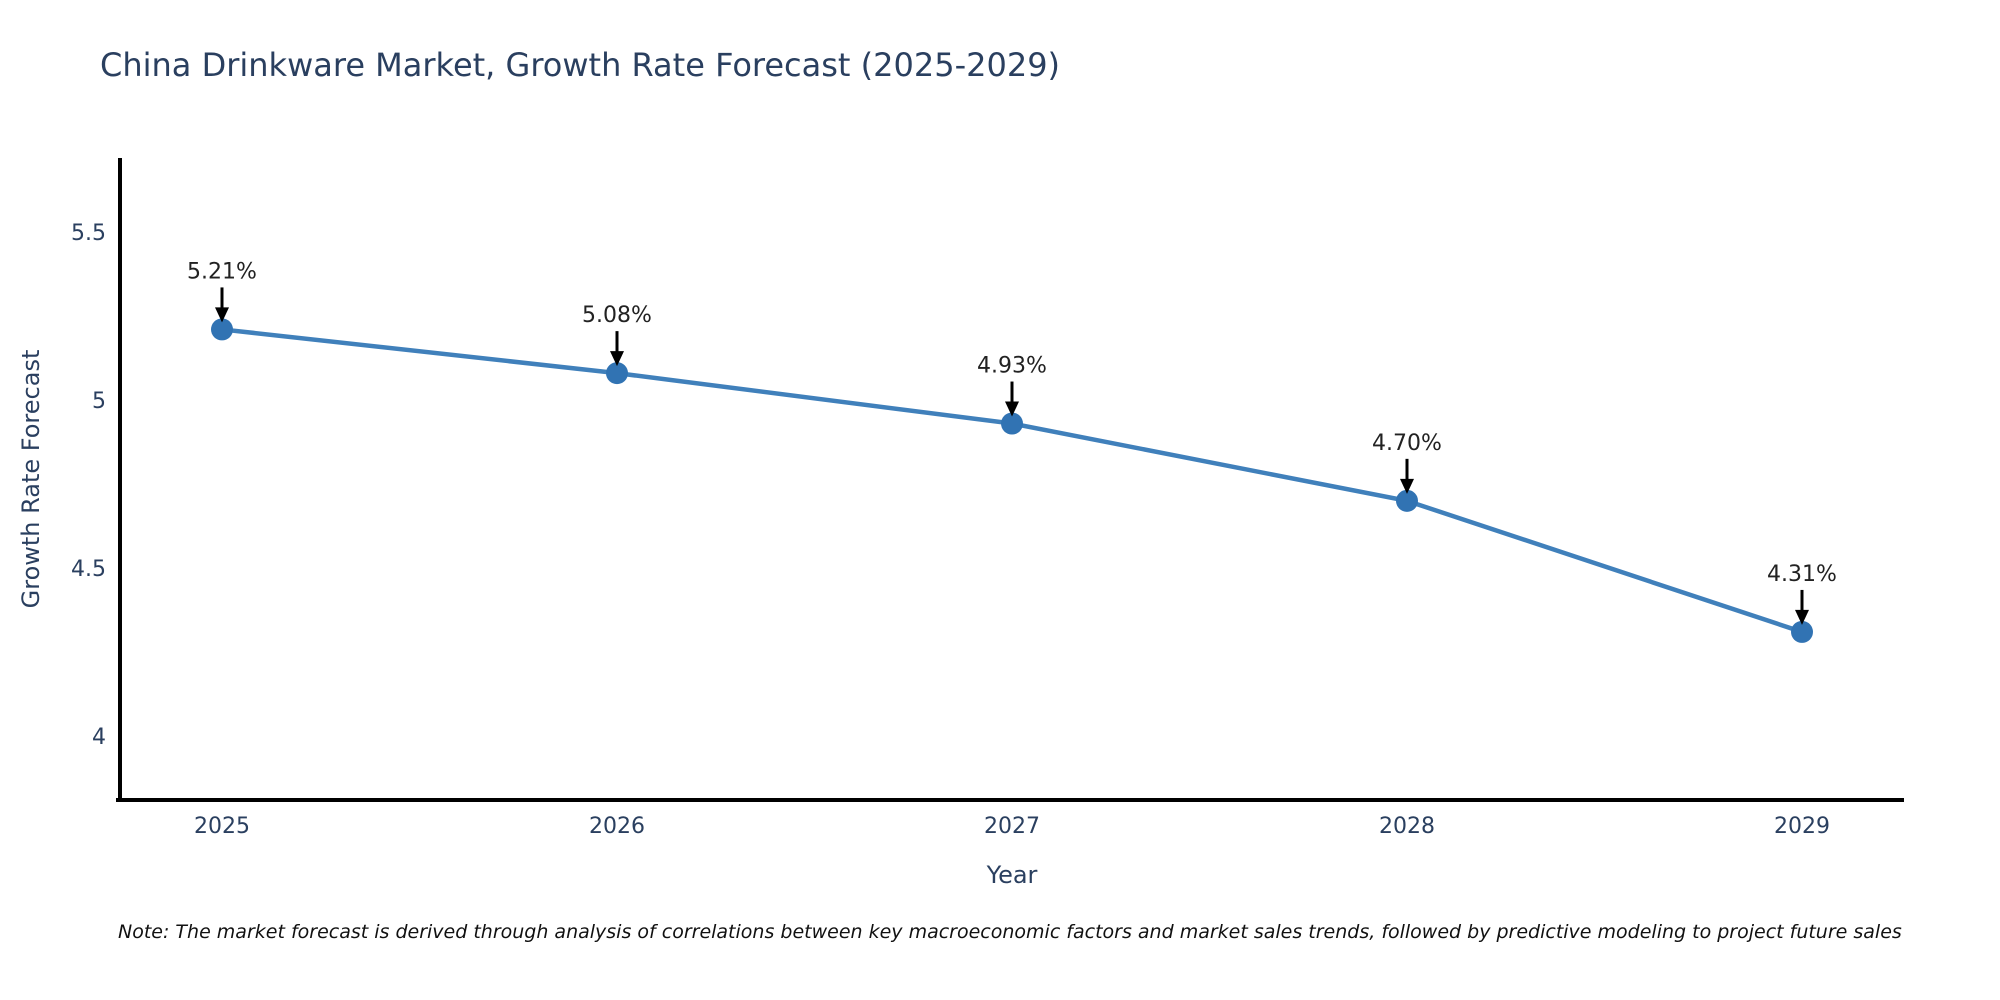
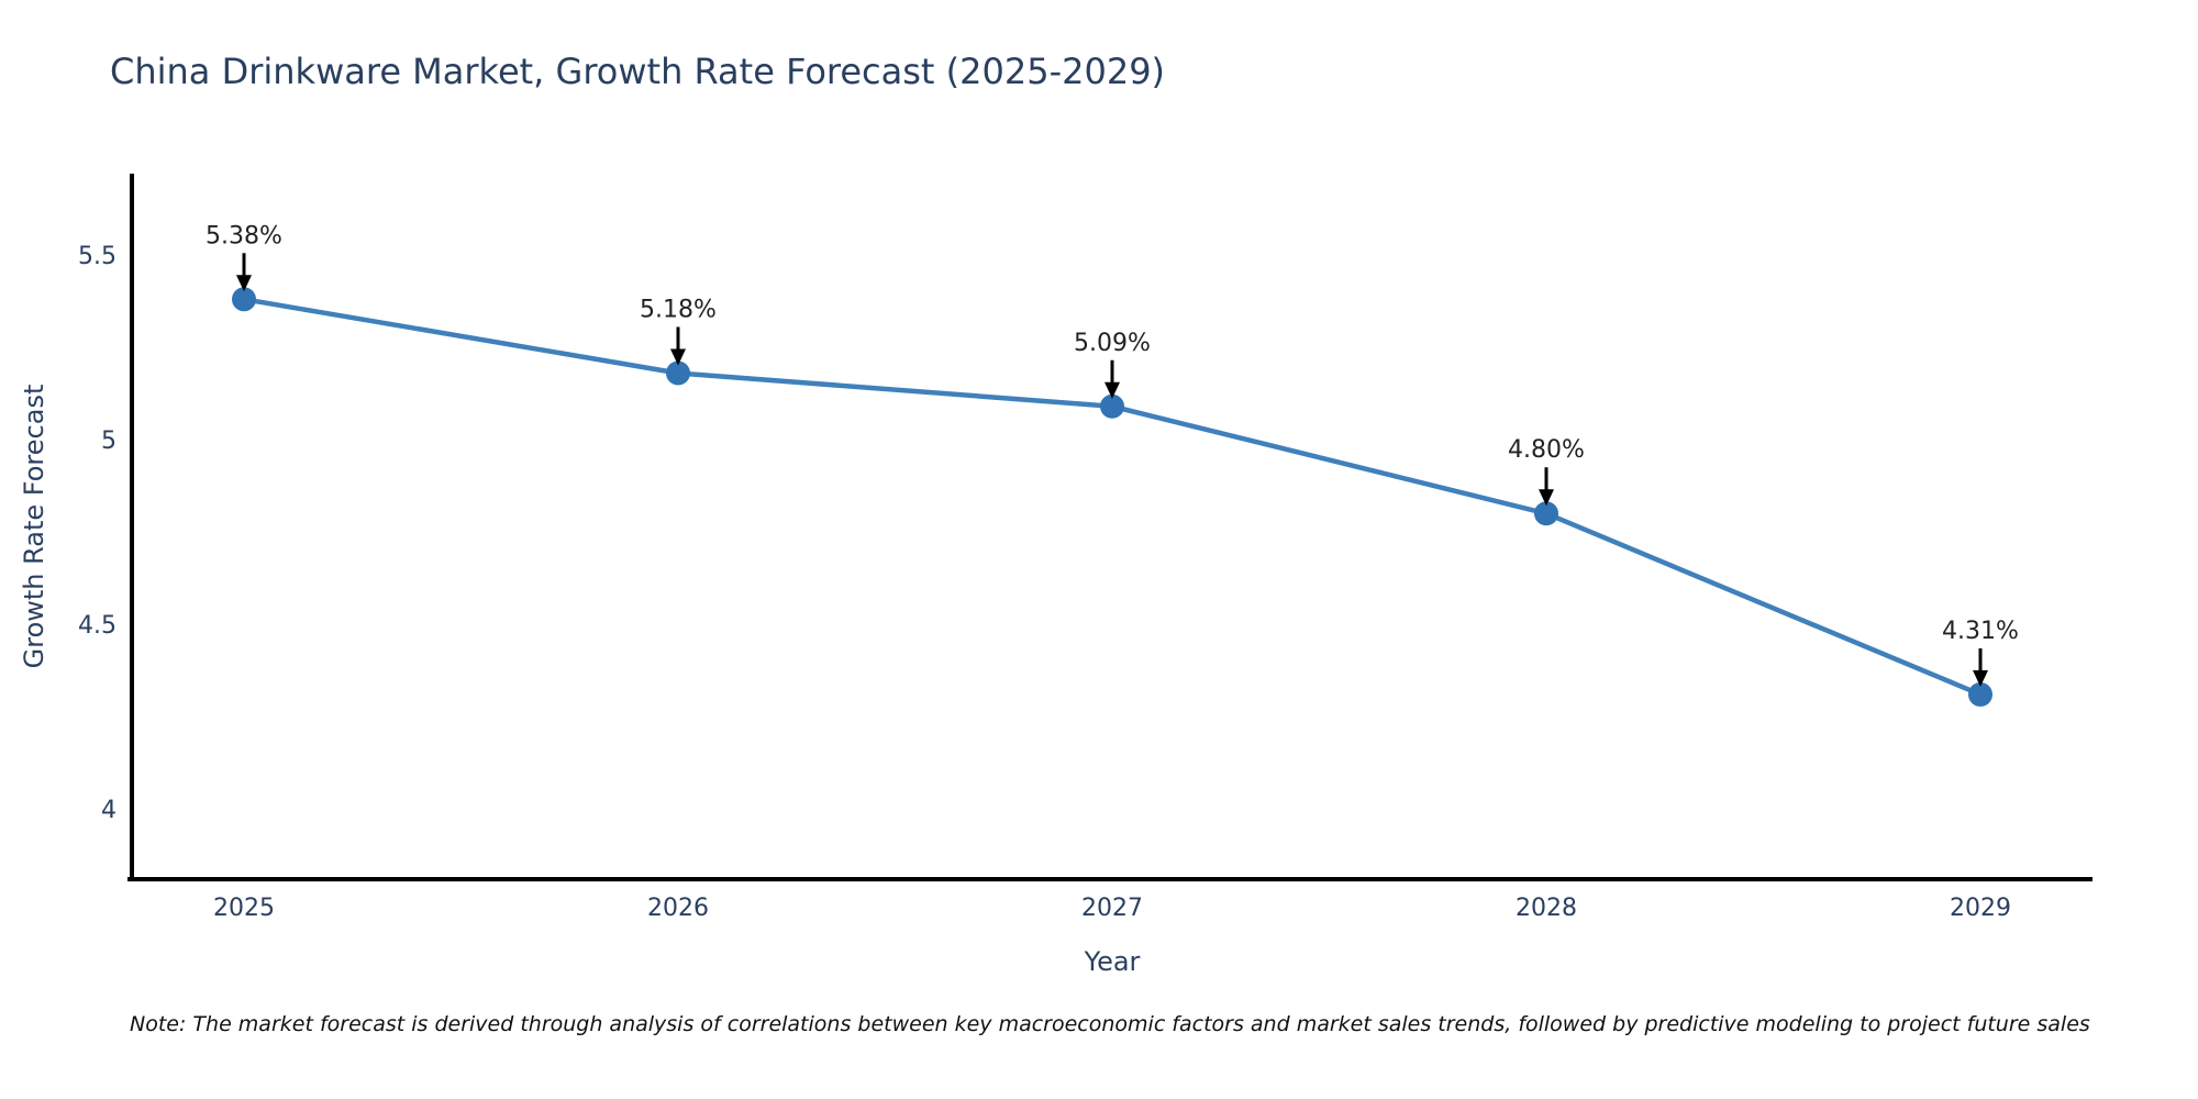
2025: 5.21% -> 5.38%
2026: 5.08% -> 5.18%
2027: 4.93% -> 5.09%
2028: 4.70% -> 4.80%
